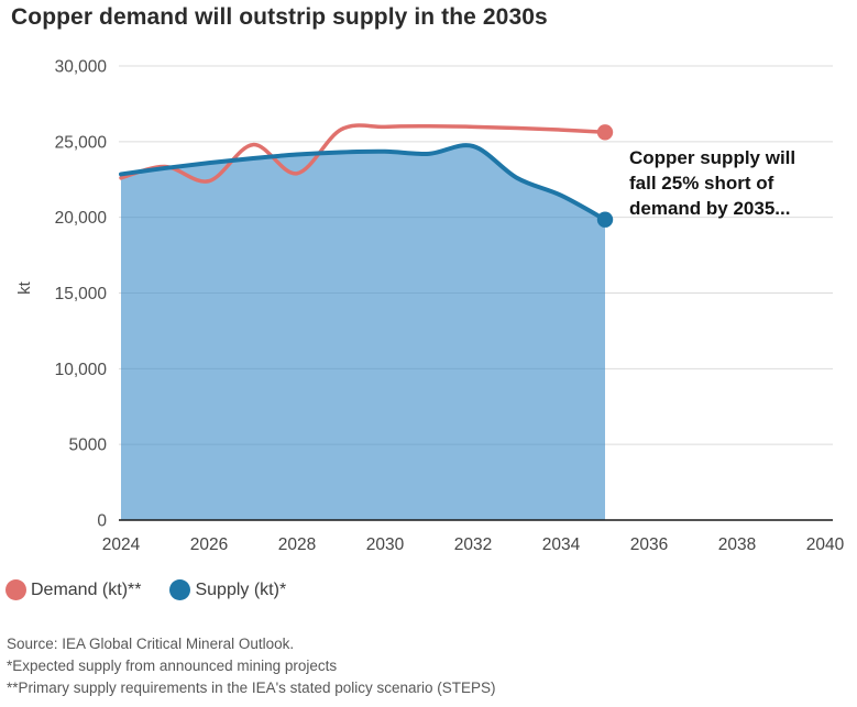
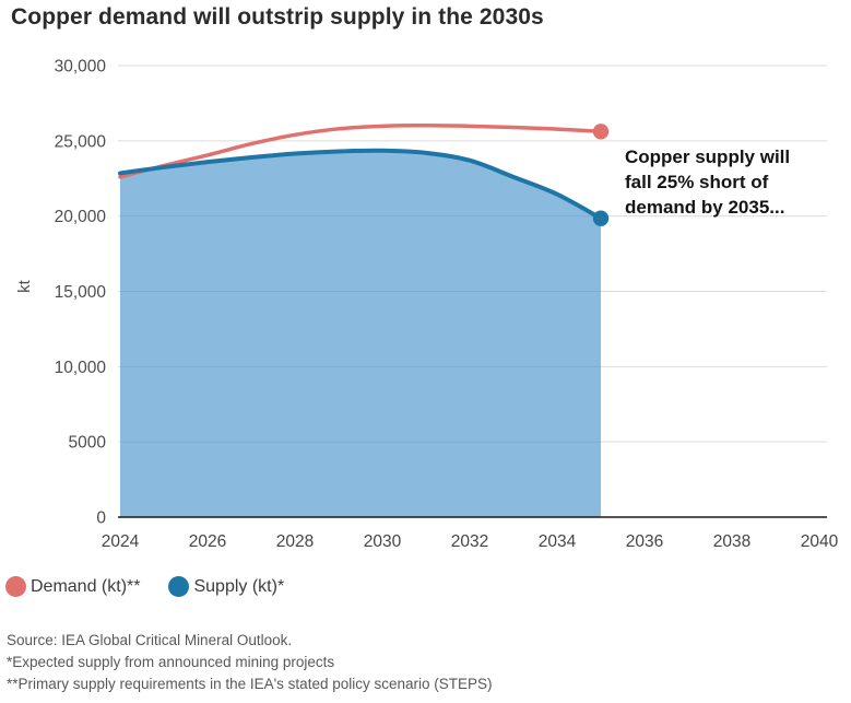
Demand (kt)**/2026: 22400 -> 24000
Demand (kt)**/2028: 22900 -> 25400
Supply (kt)*/2032: 24700 -> 23700
